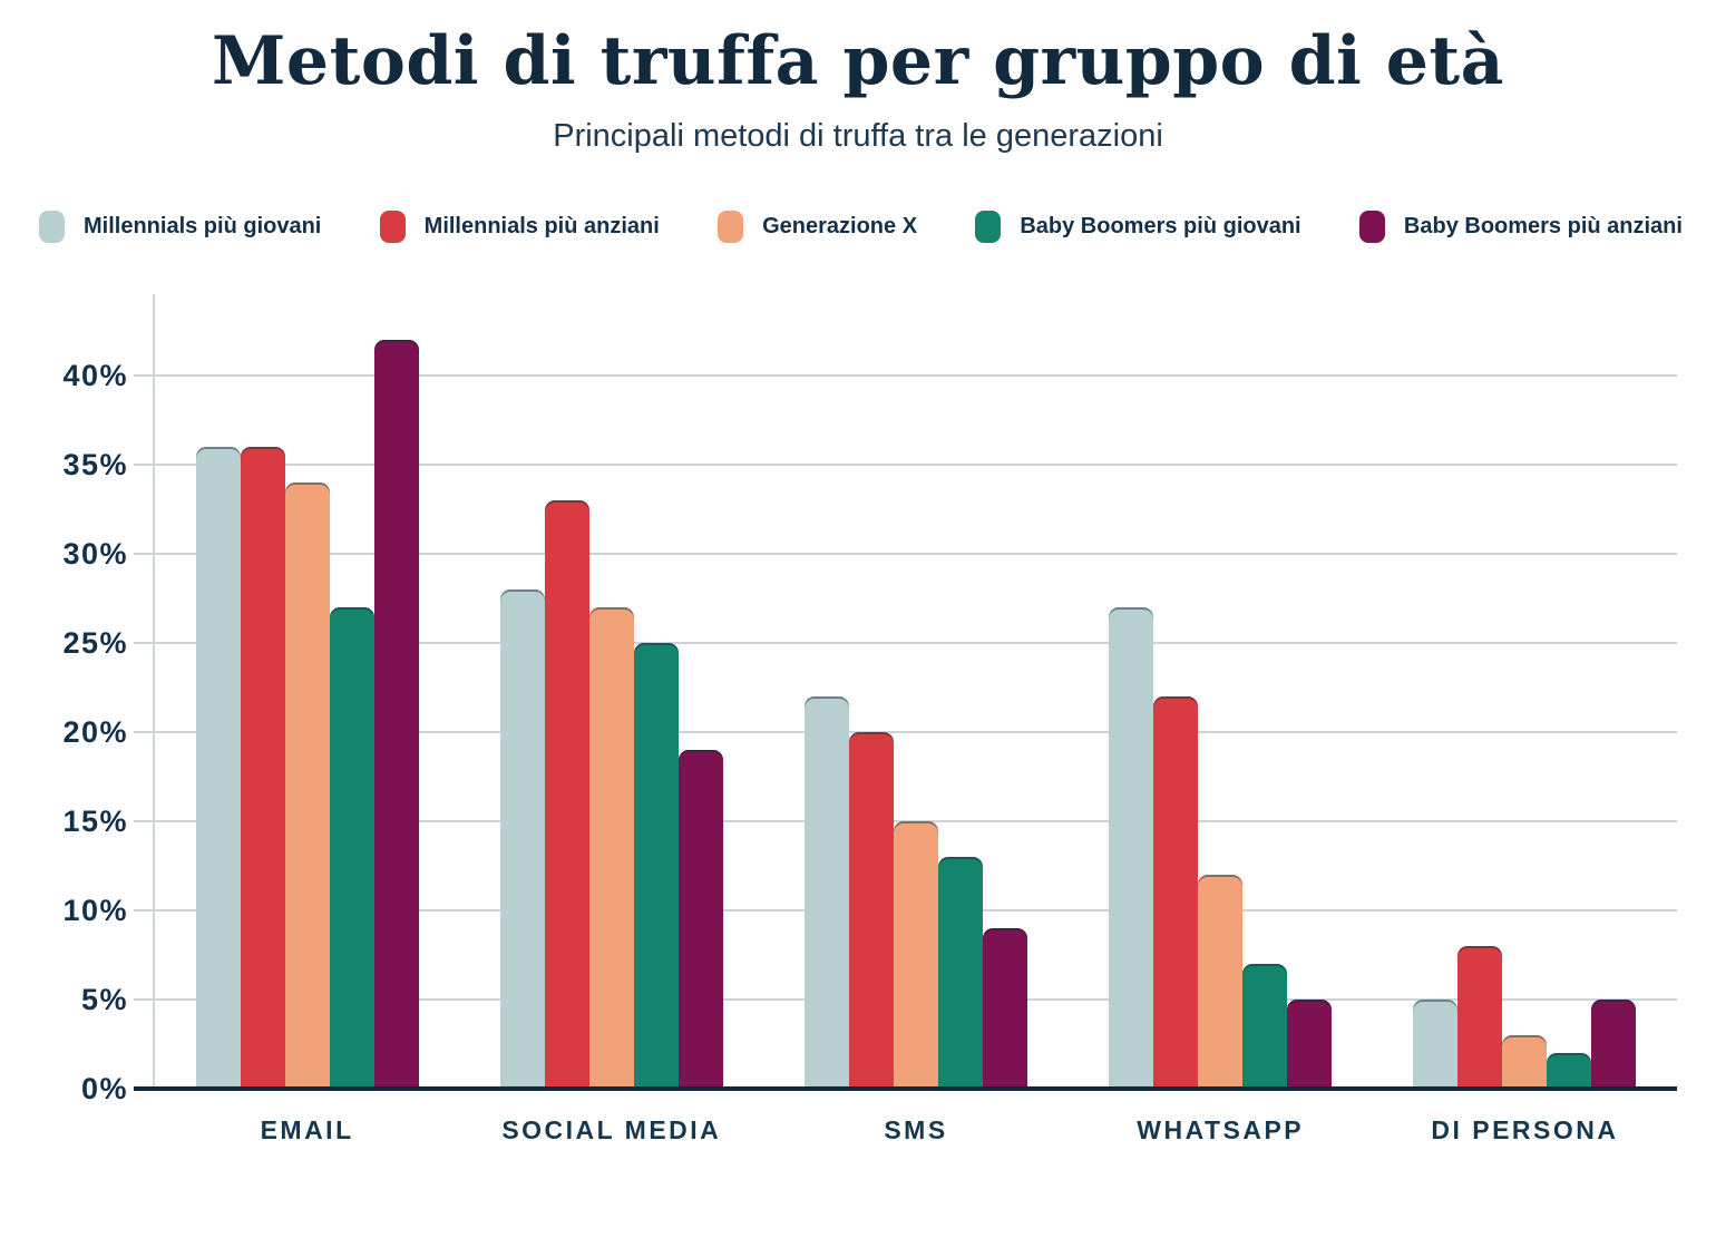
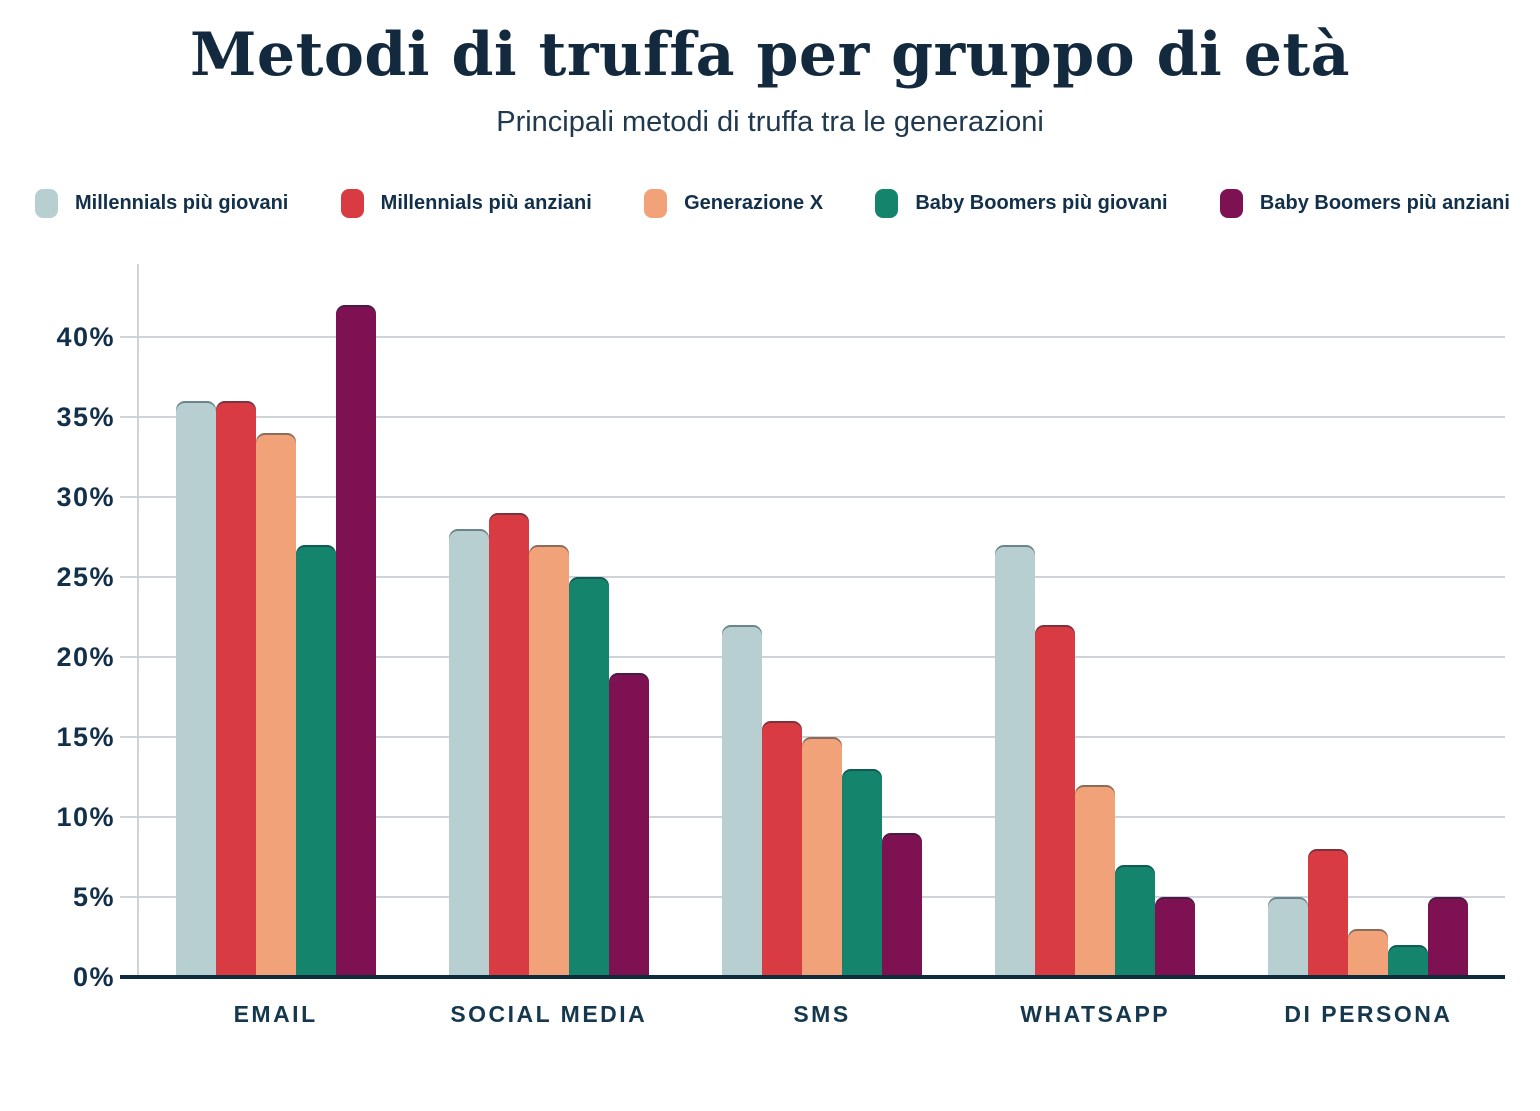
Millennials più anziani/SOCIAL MEDIA: 33% -> 29%
Millennials più anziani/SMS: 20% -> 16%
